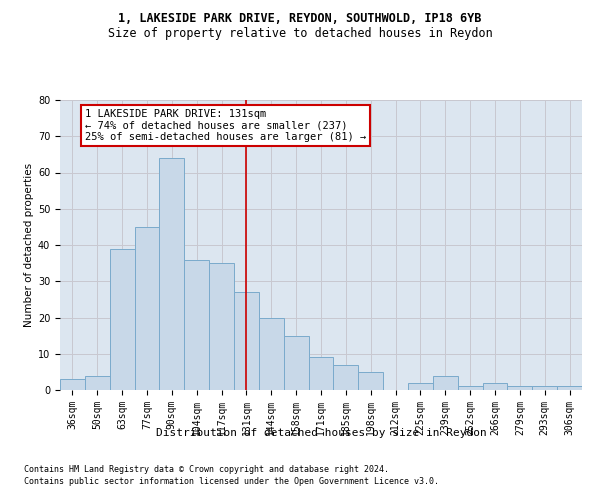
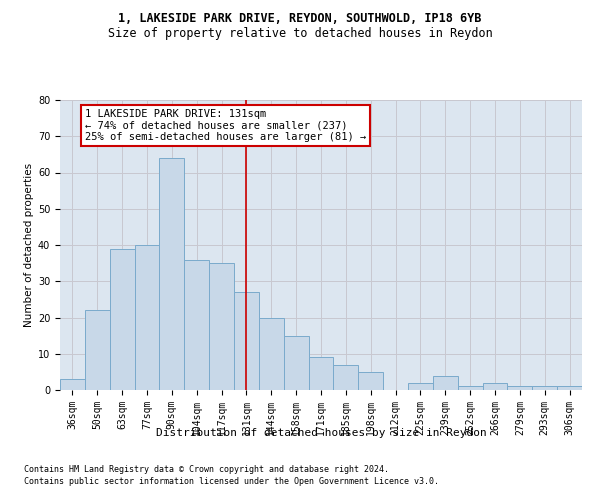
50sqm: 4 -> 22
77sqm: 45 -> 40
